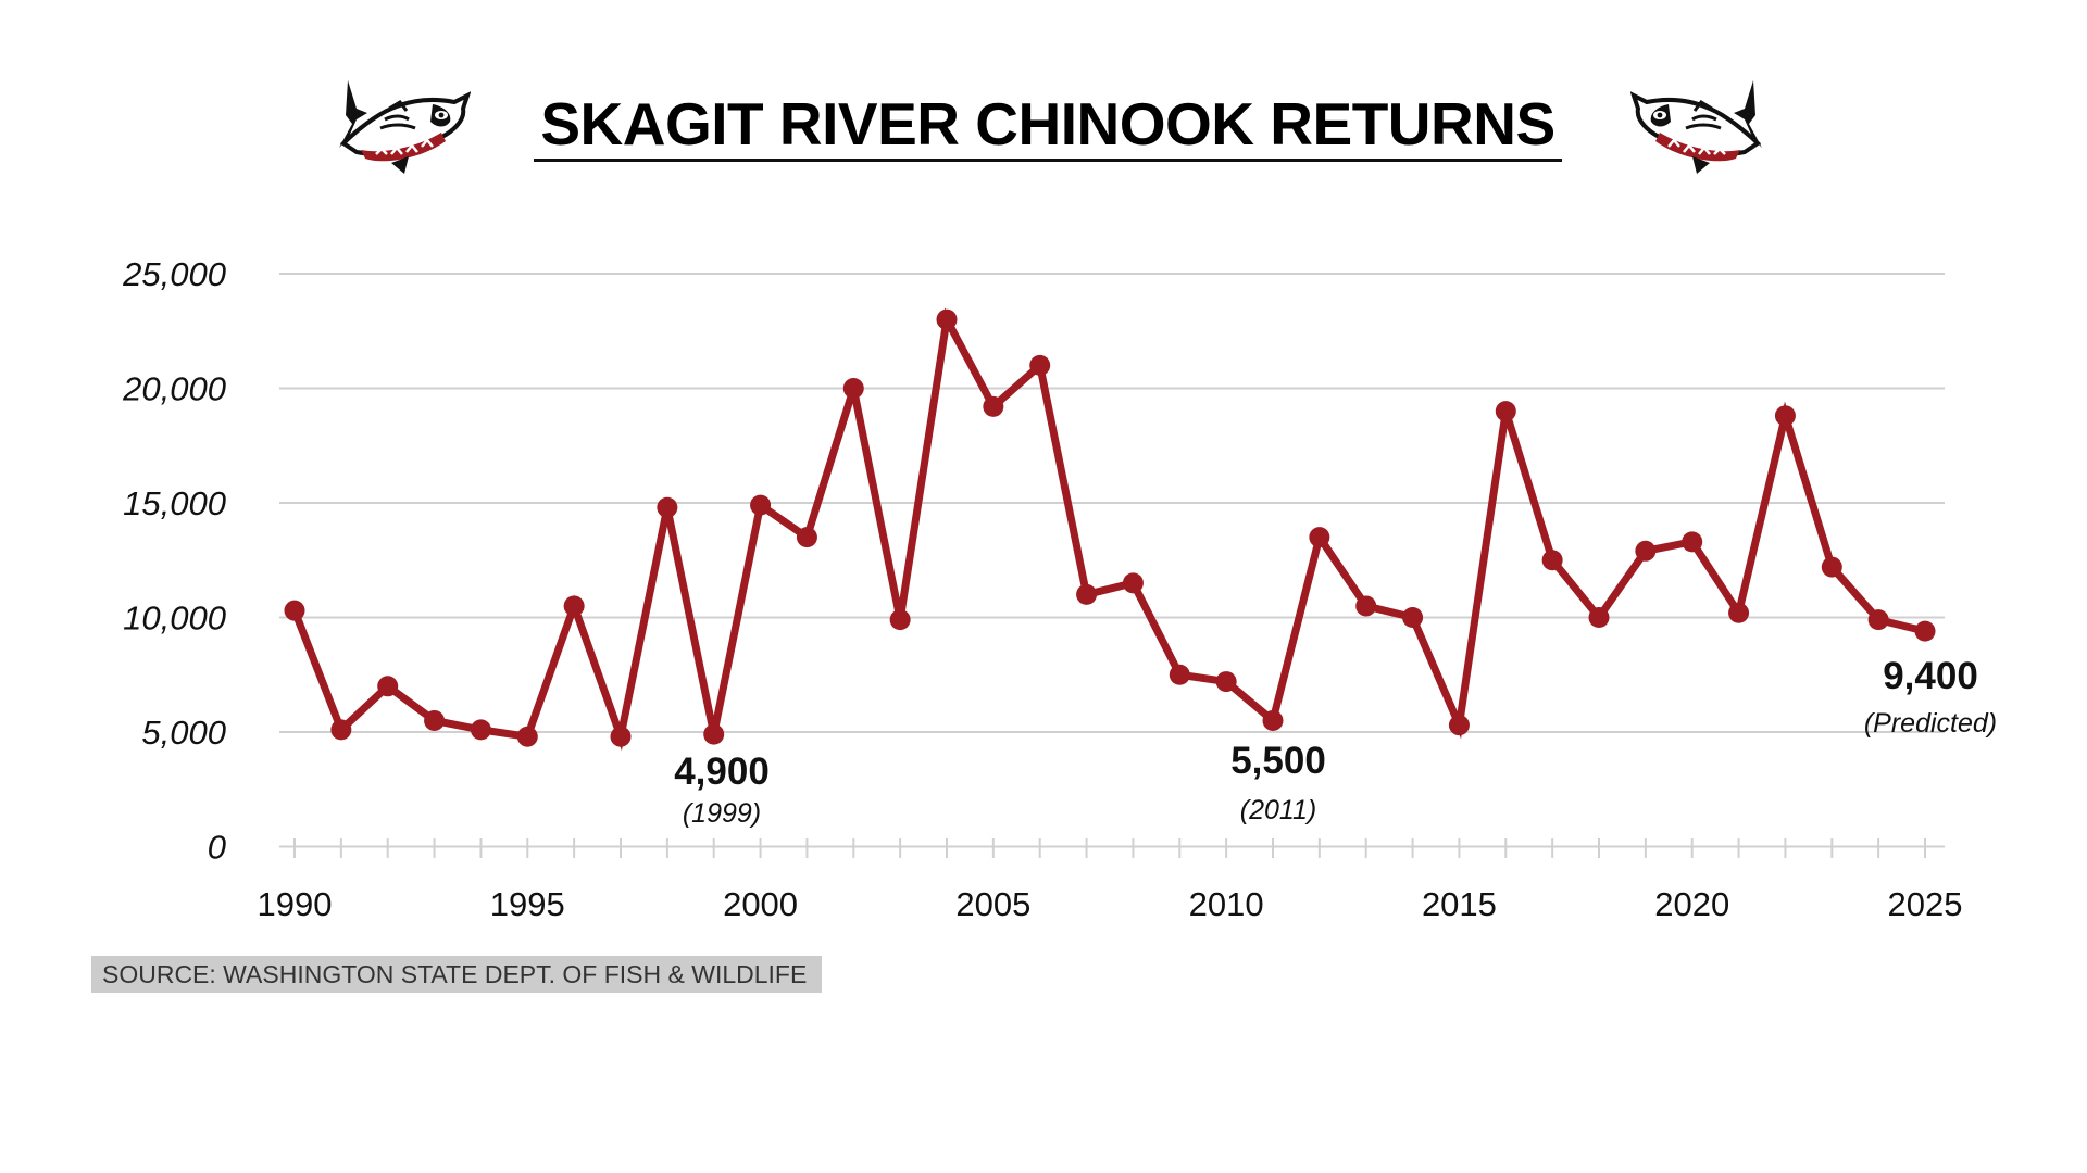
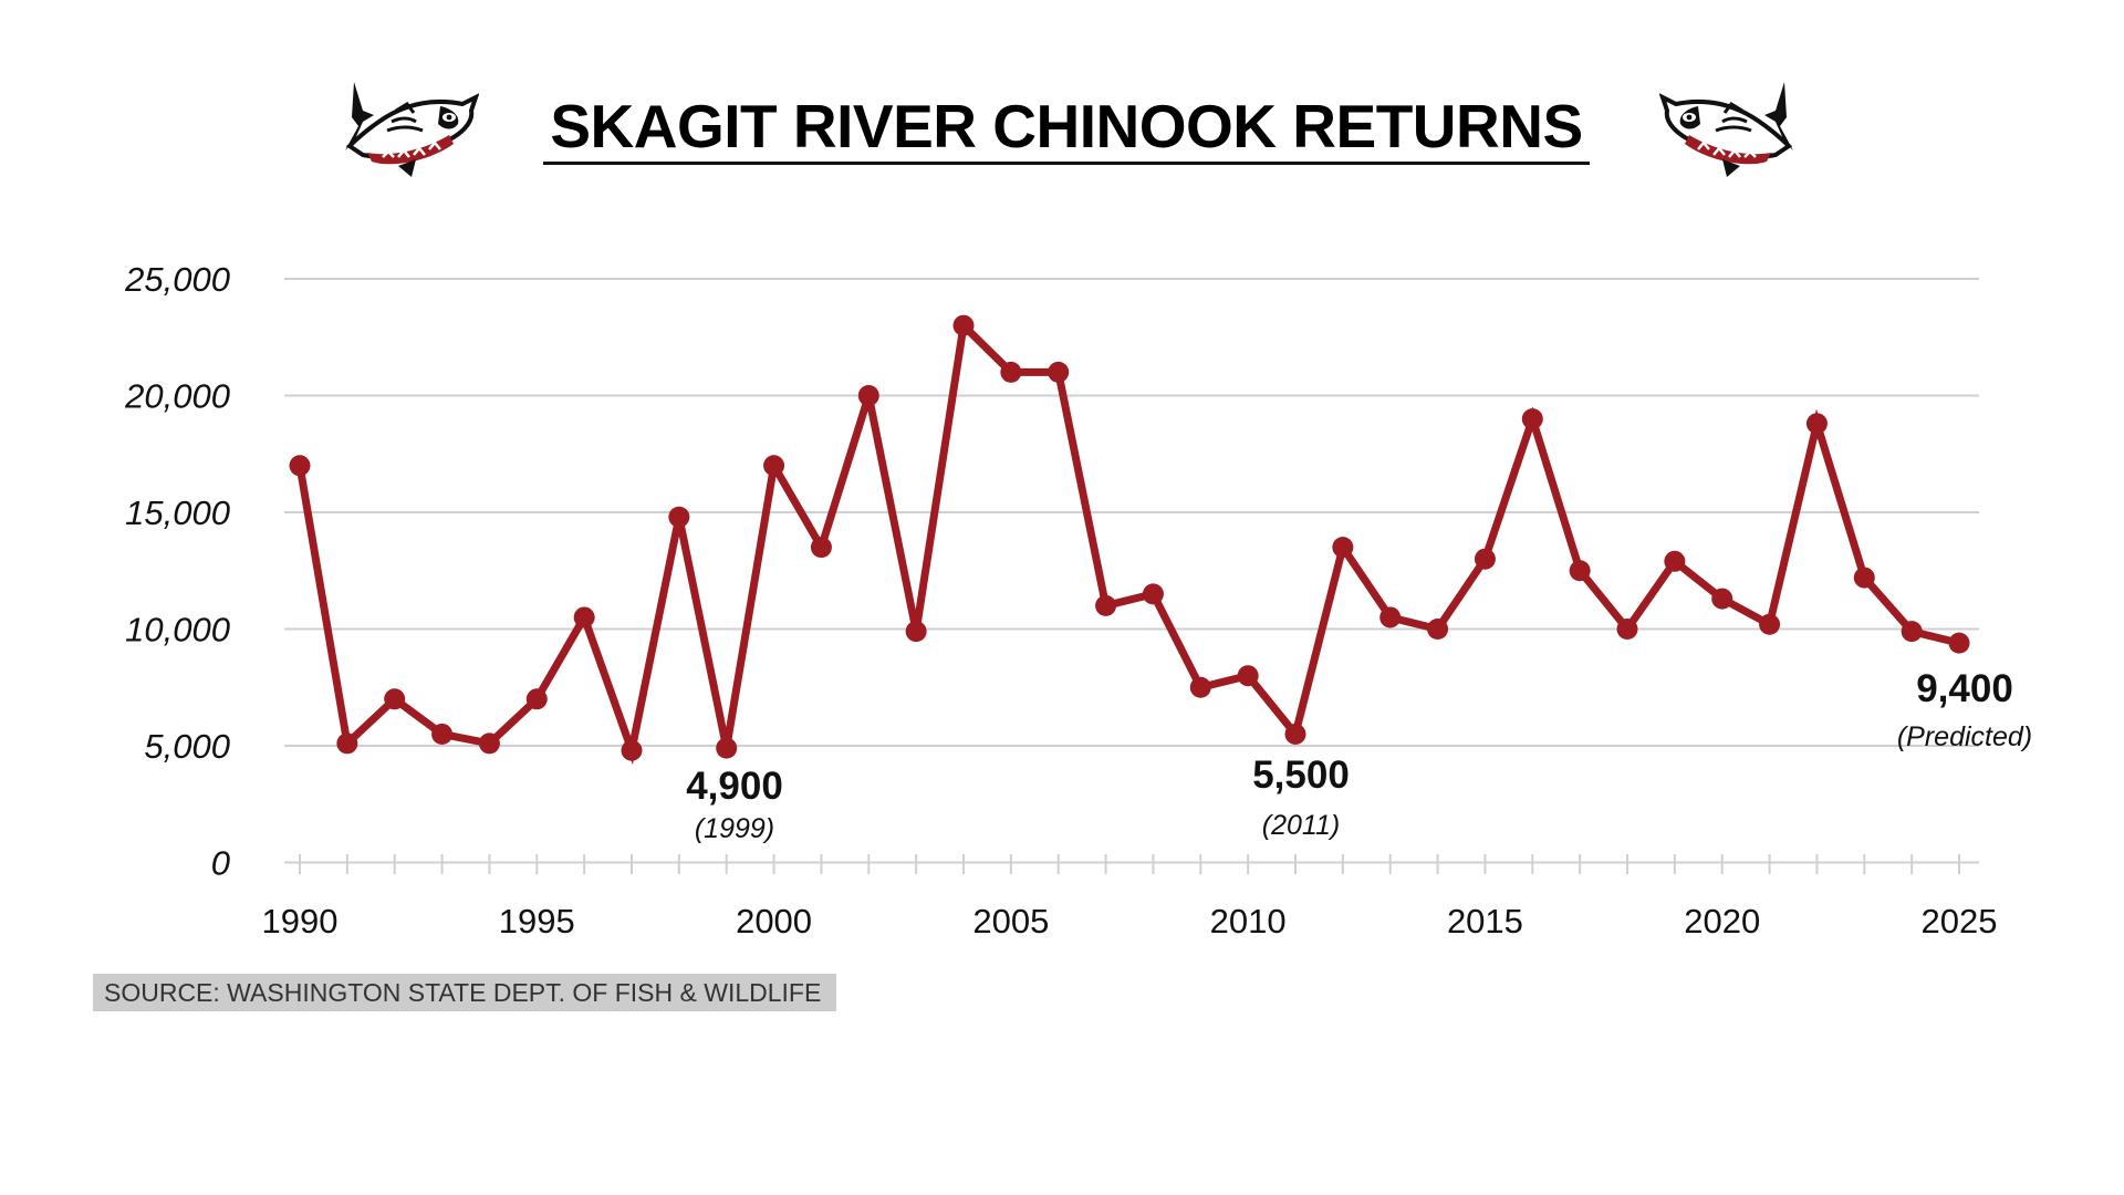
1990: 10300 -> 17000
1995: 4800 -> 7000
2000: 14900 -> 17000
2005: 19200 -> 21000
2010: 7200 -> 8000
2015: 5300 -> 13000
2020: 13300 -> 11300
